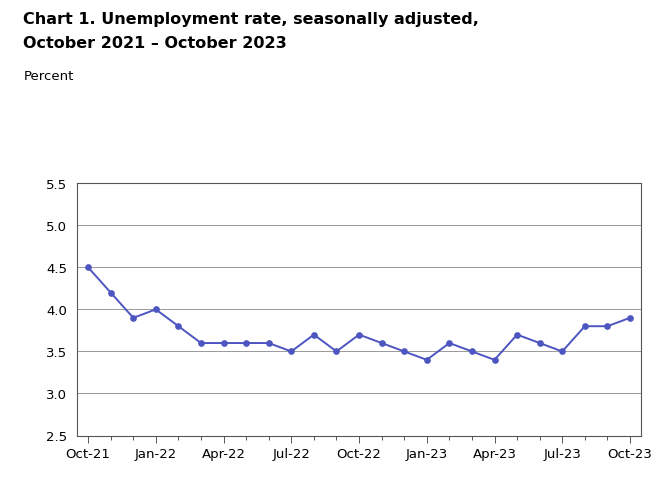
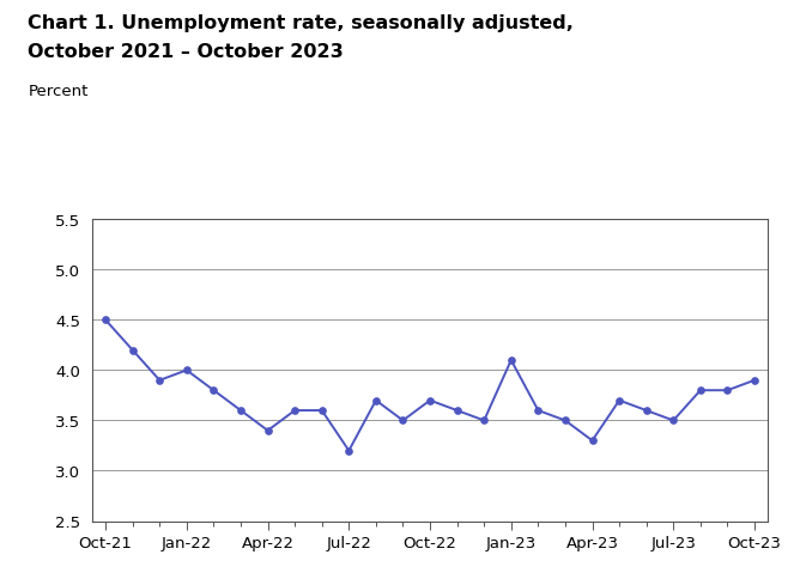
Apr-22: 3.6 -> 3.4
Jul-22: 3.5 -> 3.2
Jan-23: 3.4 -> 4.1
Apr-23: 3.4 -> 3.3
